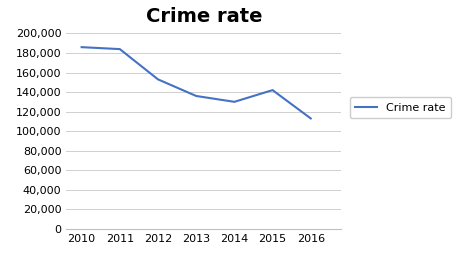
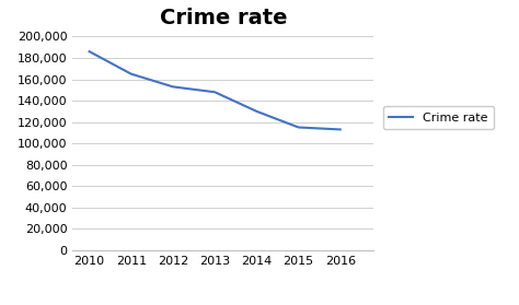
2011: 184,000 -> 165,000
2013: 136,000 -> 148,000
2015: 142,000 -> 115,000
